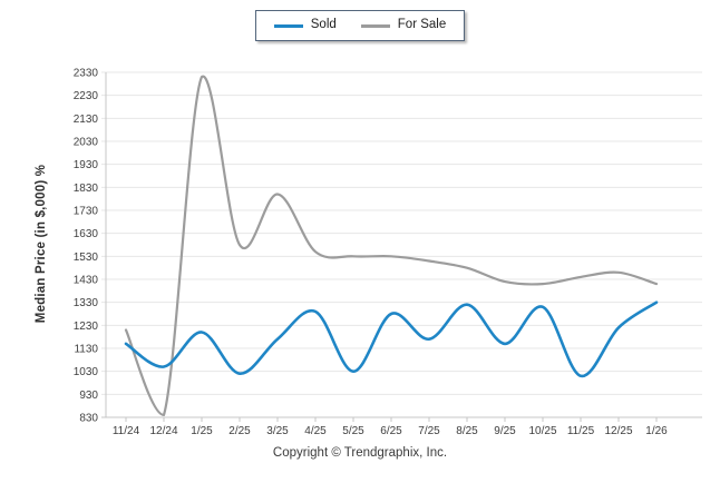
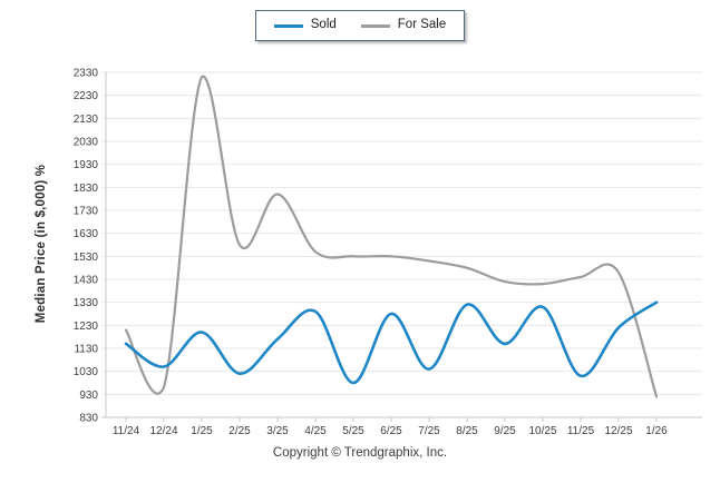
For Sale/12/24: 840 -> 960
Sold/5/25: 1030 -> 980
Sold/7/25: 1170 -> 1040
For Sale/1/26: 1410 -> 920
